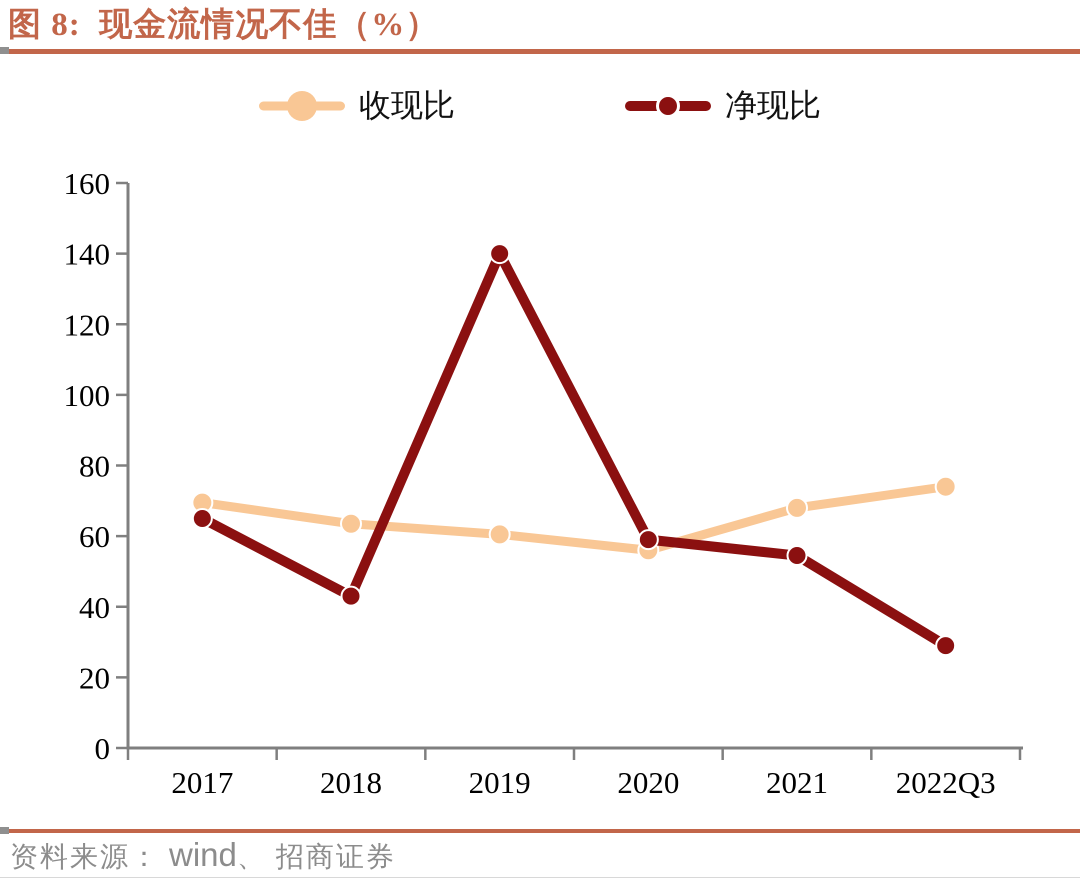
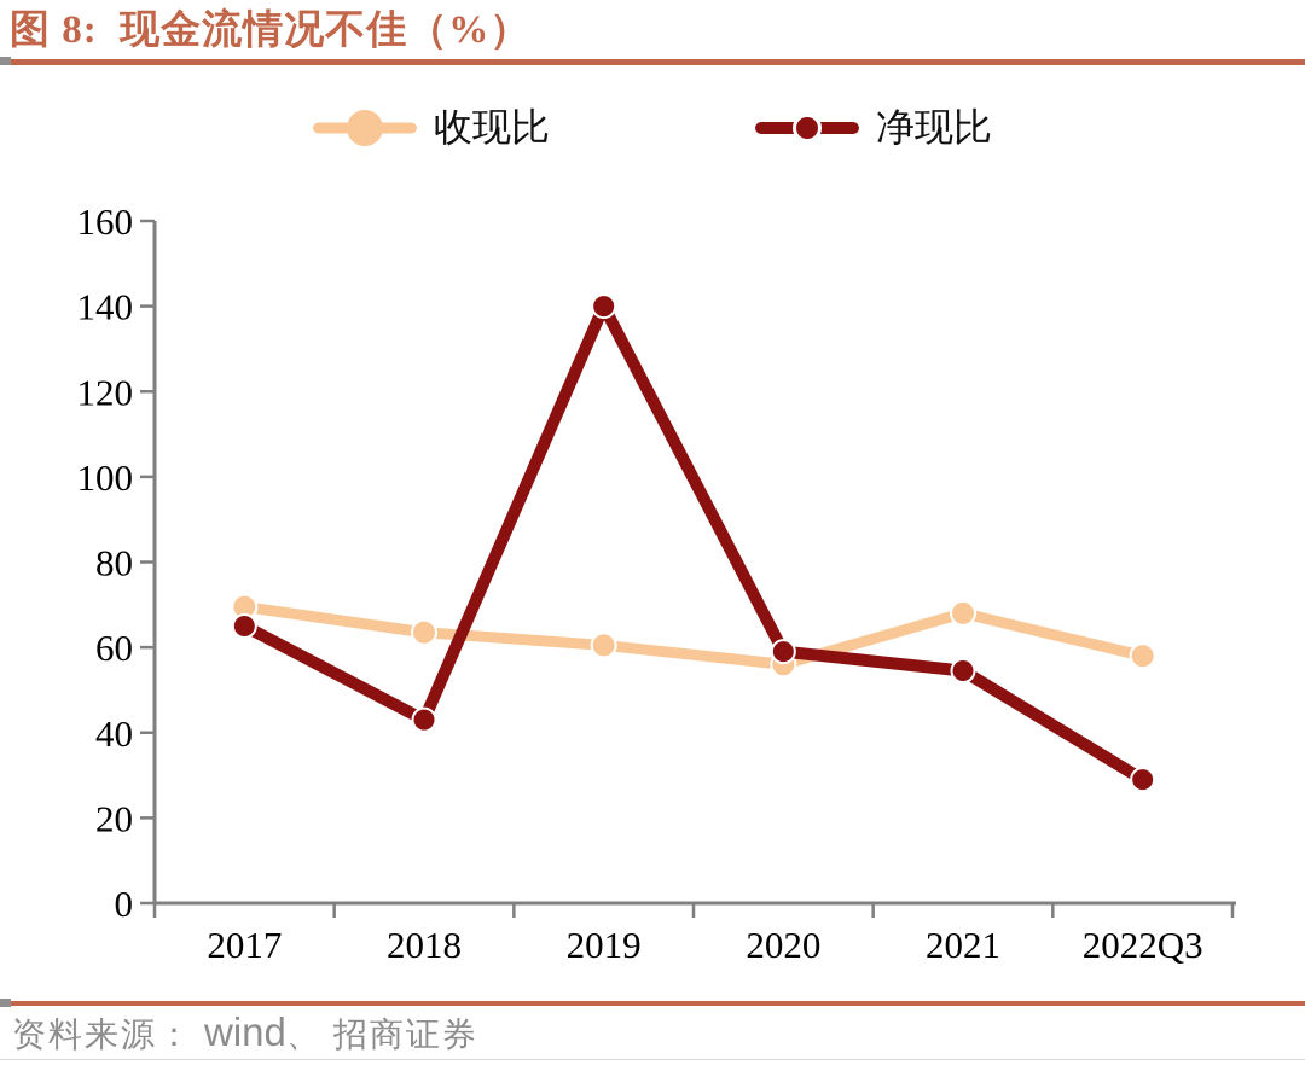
收现比/2022Q3: 74 -> 58
